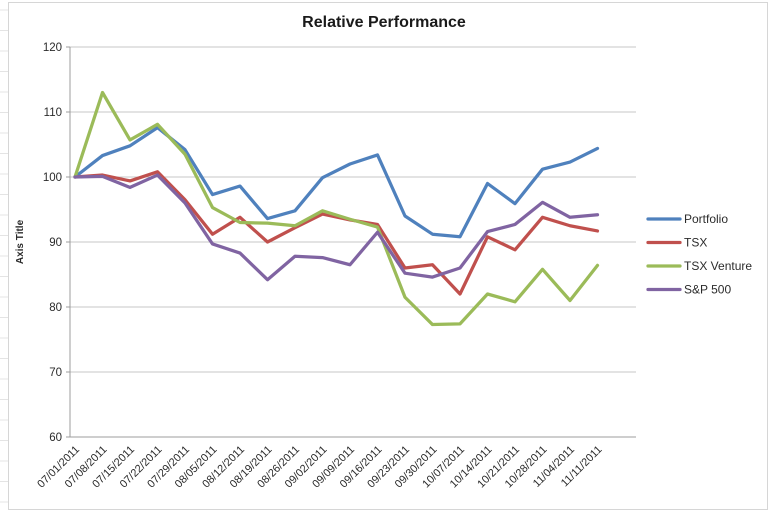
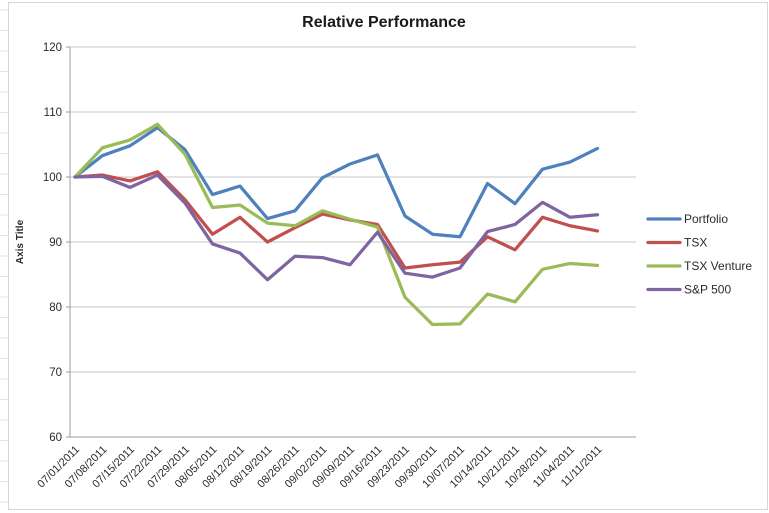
TSX Venture/07/08/2011: 113 -> 104
TSX Venture/08/12/2011: 93 -> 96
TSX/10/07/2011: 82 -> 87
TSX Venture/11/04/2011: 81 -> 87
